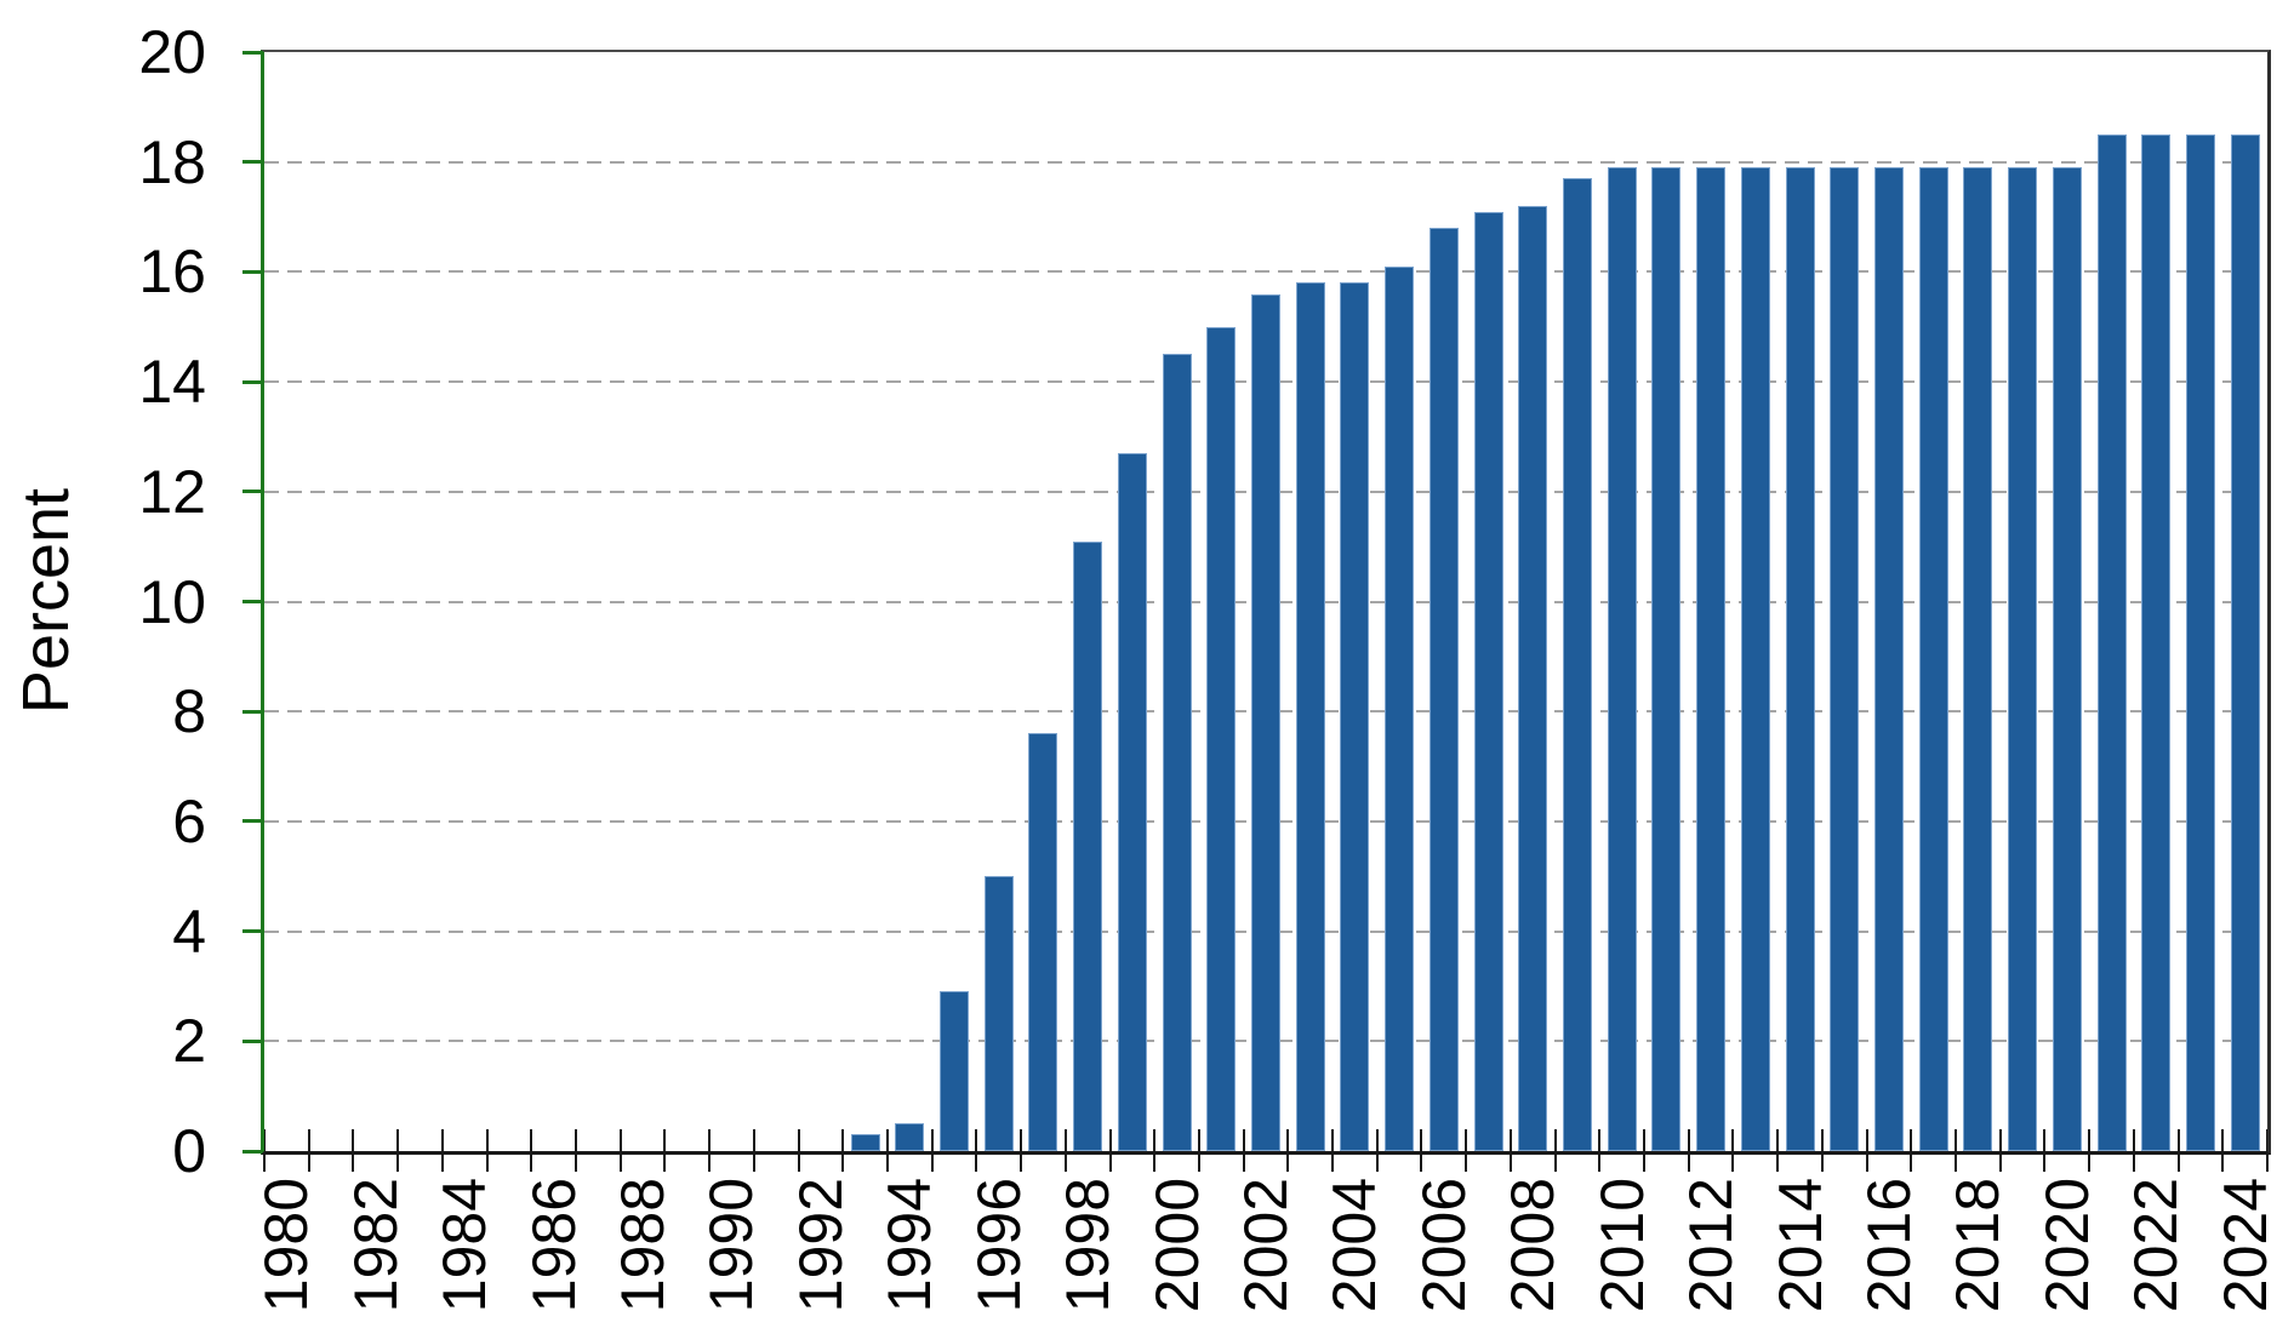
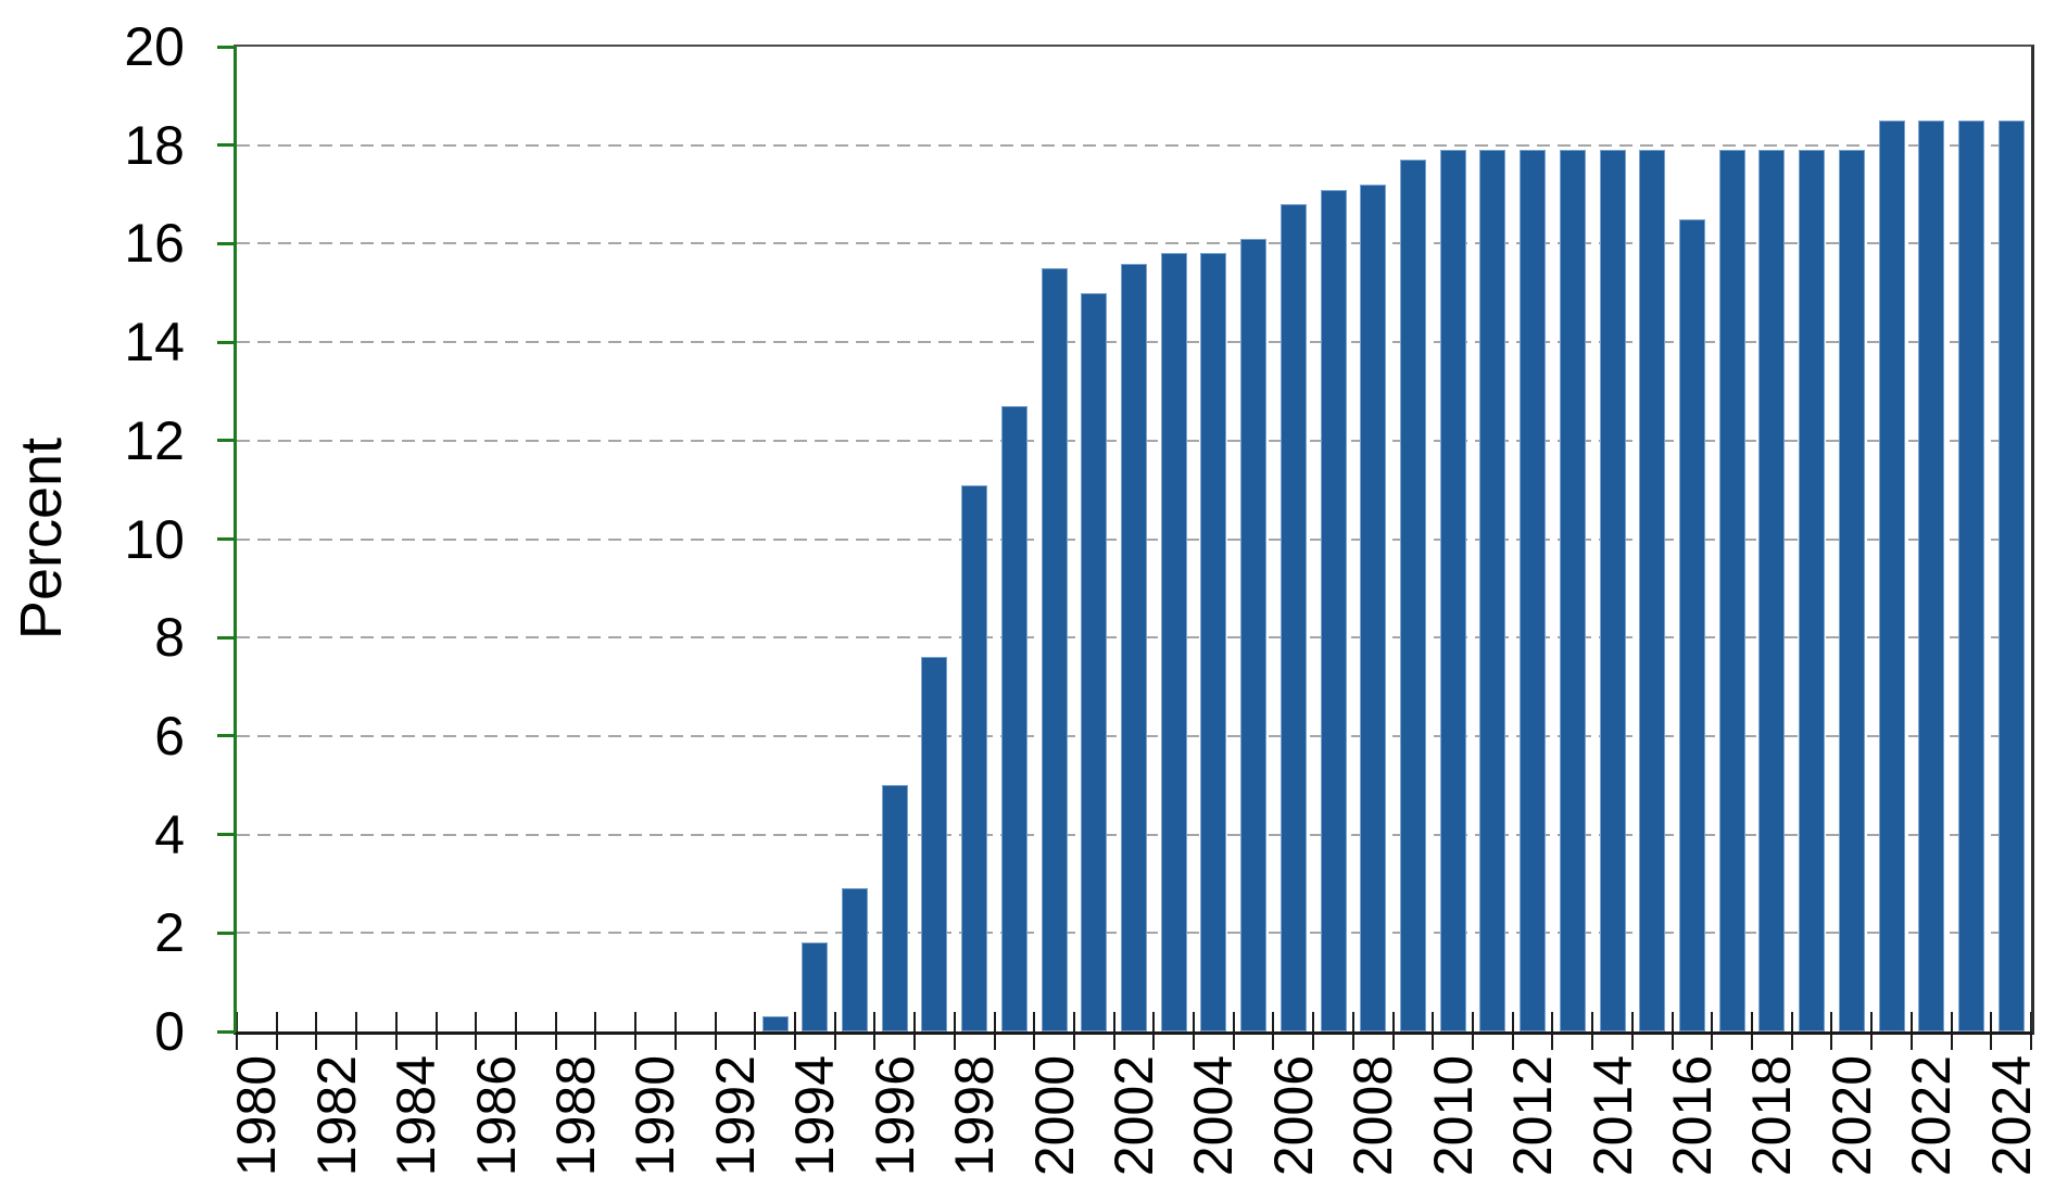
1994: 0.5 -> 1.8
2000: 14.5 -> 15.5
2016: 17.9 -> 16.5
